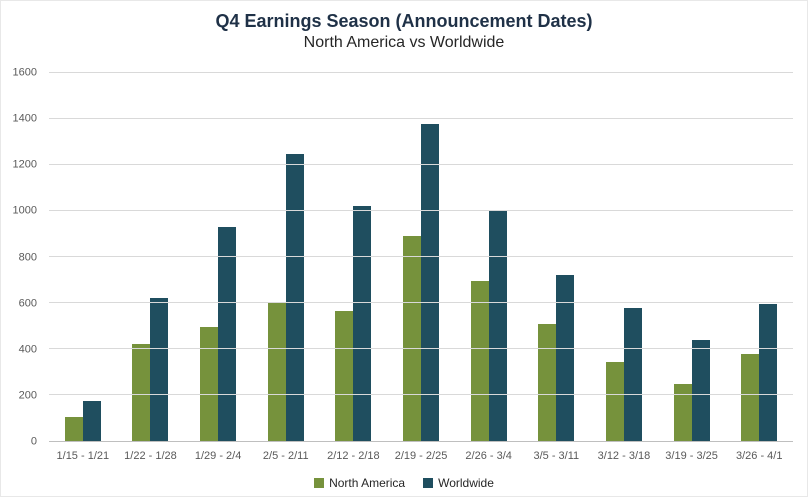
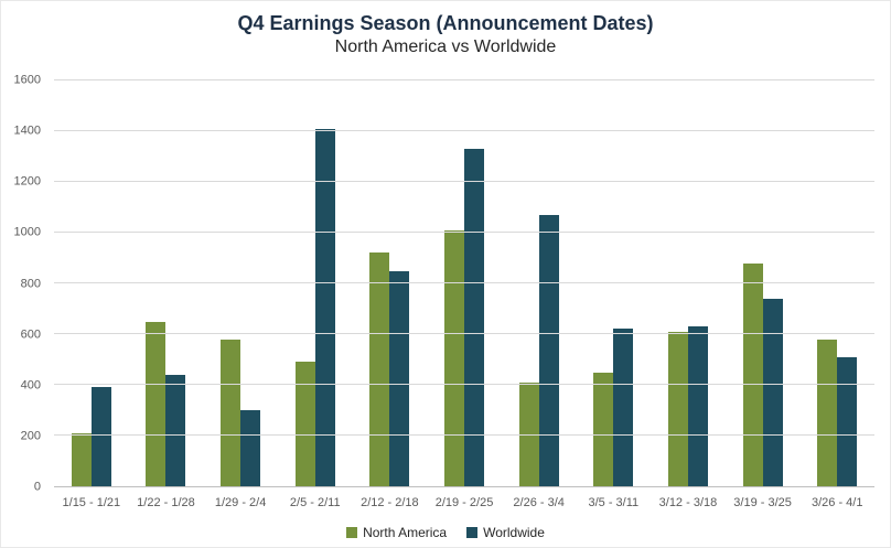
North America/1/15 - 1/21: 100 -> 210
Worldwide/1/15 - 1/21: 180 -> 390
North America/1/22 - 1/28: 420 -> 650
Worldwide/1/22 - 1/28: 620 -> 440
North America/1/29 - 2/4: 500 -> 580
Worldwide/1/29 - 2/4: 930 -> 300
North America/2/5 - 2/11: 600 -> 490
Worldwide/2/5 - 2/11: 1250 -> 1410
North America/2/12 - 2/18: 560 -> 920
Worldwide/2/12 - 2/18: 1020 -> 850
North America/2/19 - 2/25: 890 -> 1010
Worldwide/2/19 - 2/25: 1380 -> 1330
North America/2/26 - 3/4: 700 -> 410
Worldwide/2/26 - 3/4: 1000 -> 1070
North America/3/5 - 3/11: 510 -> 450
Worldwide/3/5 - 3/11: 720 -> 620
North America/3/12 - 3/18: 340 -> 610
Worldwide/3/12 - 3/18: 580 -> 630
North America/3/19 - 3/25: 250 -> 880
Worldwide/3/19 - 3/25: 440 -> 740
North America/3/26 - 4/1: 380 -> 580
Worldwide/3/26 - 4/1: 600 -> 510
